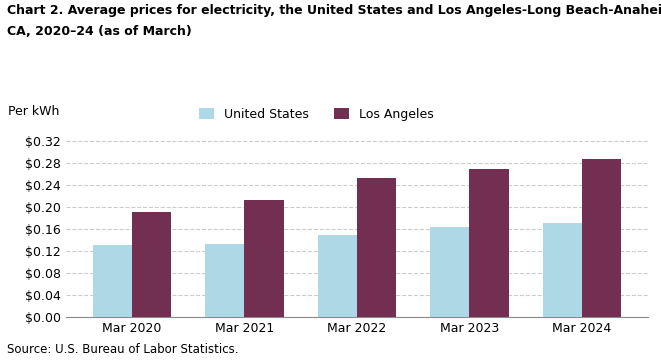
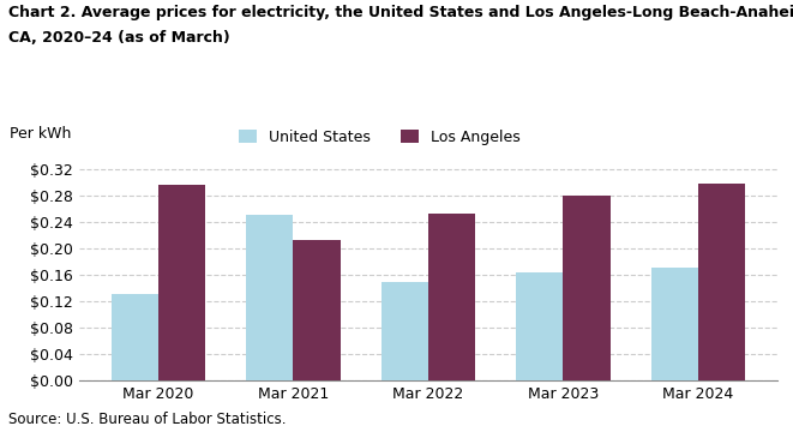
Los Angeles/Mar 2020: $0.190 -> $0.296
United States/Mar 2021: $0.133 -> $0.250
Los Angeles/Mar 2023: $0.268 -> $0.280
Los Angeles/Mar 2024: $0.287 -> $0.298
